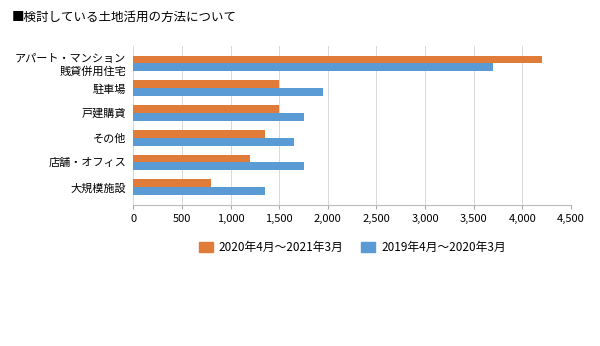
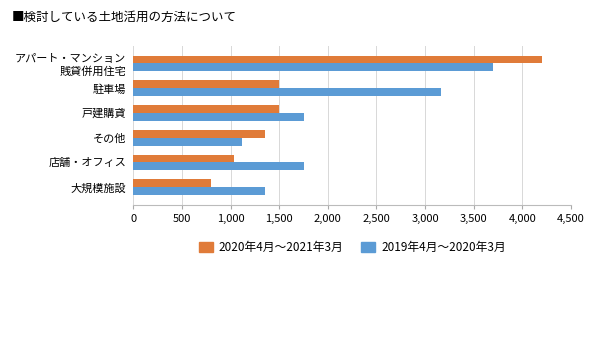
2019年4月～2020年3月/駐車場: 1,950 -> 3,160
2019年4月～2020年3月/その他: 1,650 -> 1,120
2020年4月～2021年3月/店舗・オフィス: 1,200 -> 1,040
